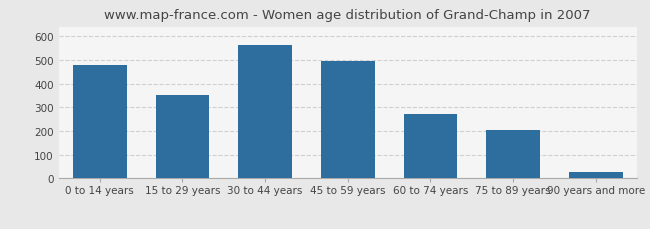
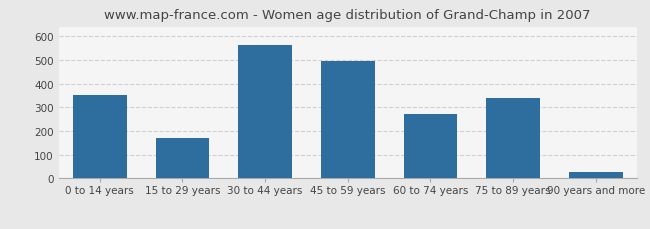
0 to 14 years: 480 -> 350
15 to 29 years: 352 -> 170
75 to 89 years: 206 -> 340
